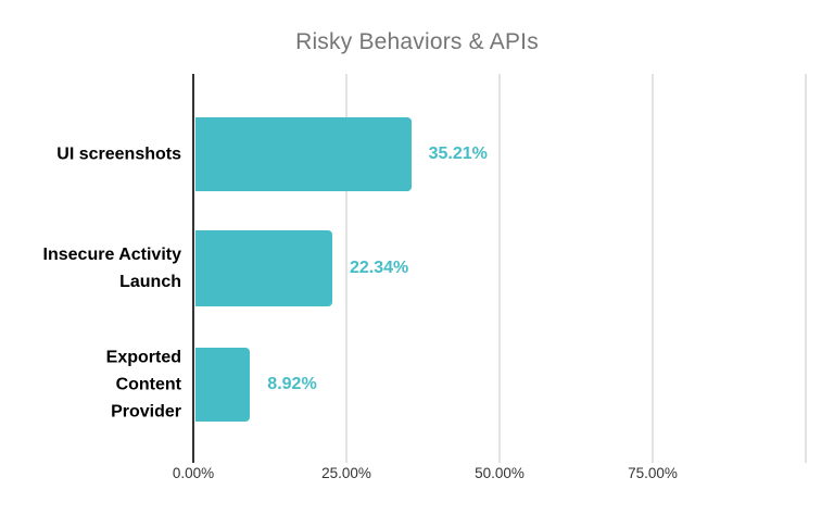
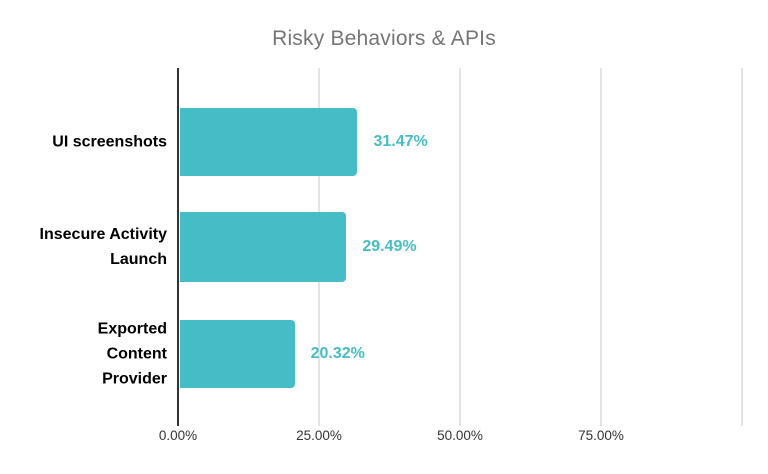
UI screenshots: 35.21% -> 31.47%
Insecure Activity Launch: 22.34% -> 29.49%
Exported Content Provider: 8.92% -> 20.32%
